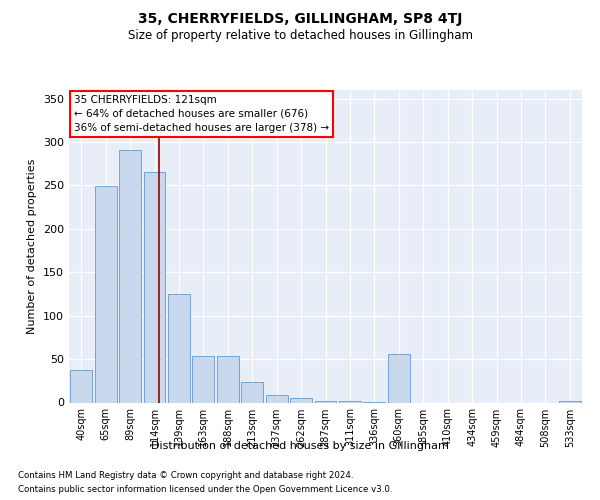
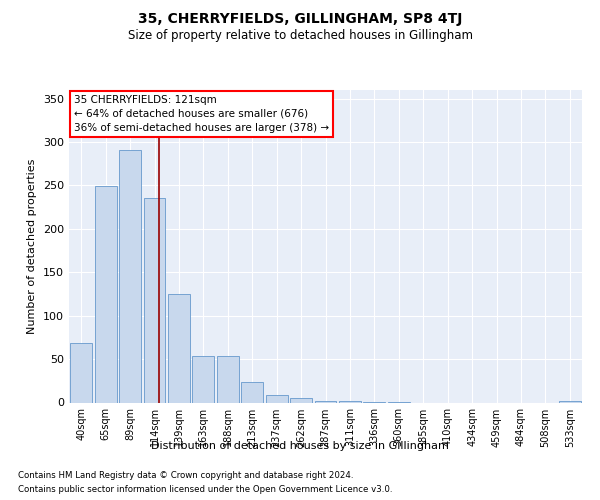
40sqm: 38 -> 68
114sqm: 266 -> 236
360sqm: 56 -> 1
